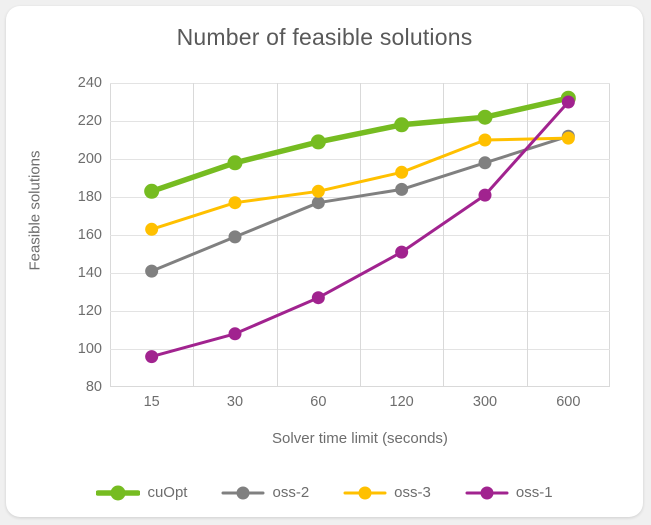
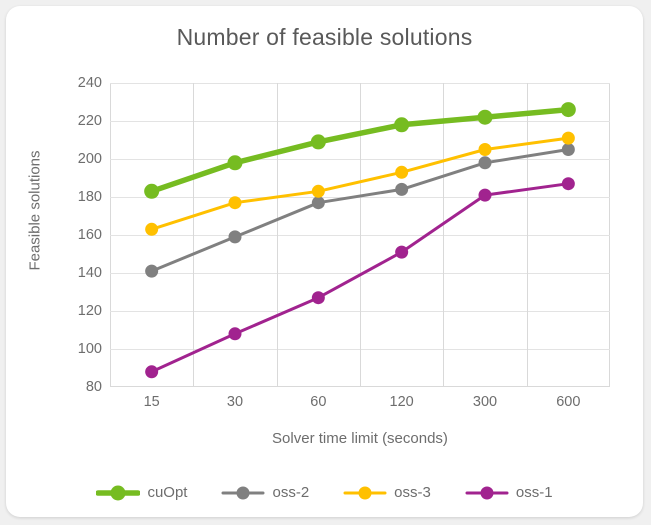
oss-1/15: 96 -> 88
oss-3/300: 210 -> 205
cuOpt/600: 232 -> 226
oss-2/600: 212 -> 205
oss-1/600: 230 -> 187
